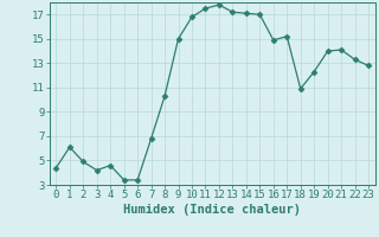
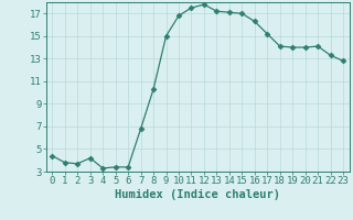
1: 6.1 -> 3.8
2: 4.9 -> 3.7
4: 4.6 -> 3.3
16: 14.9 -> 16.3
18: 10.9 -> 14.1
19: 12.3 -> 14.0
